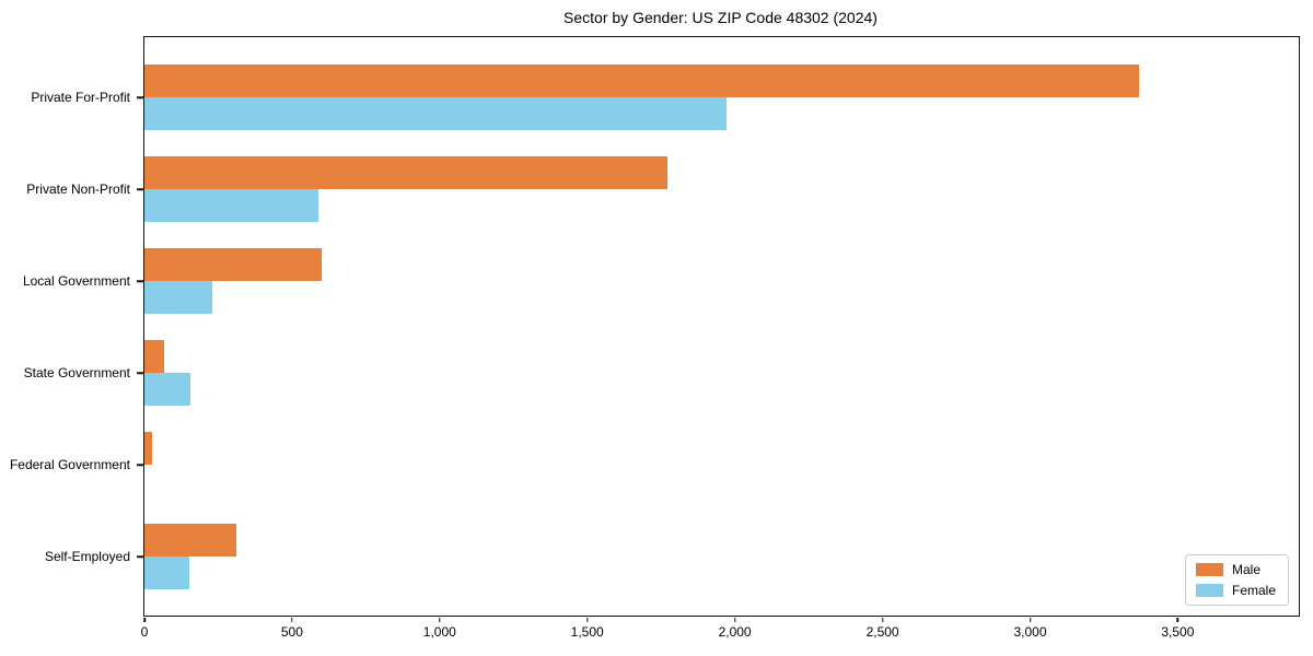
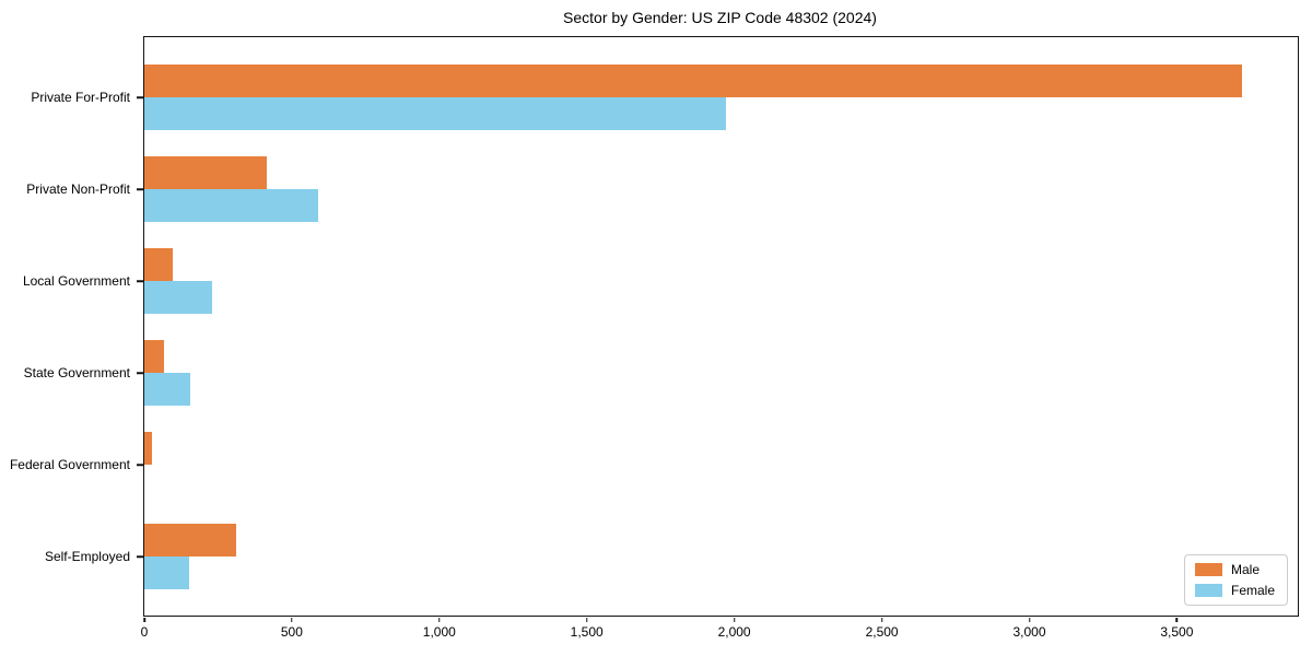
Male/Private For-Profit: 3370 -> 3720
Male/Private Non-Profit: 1770 -> 420
Male/Local Government: 600 -> 100
